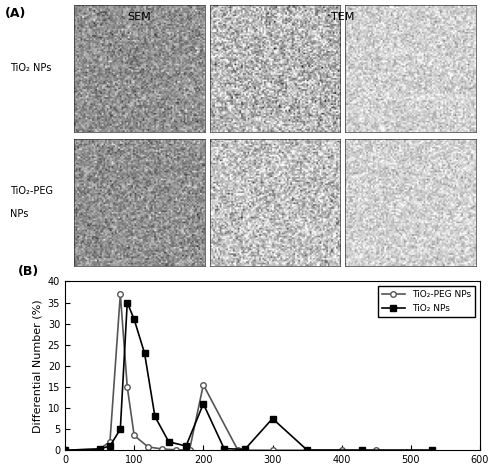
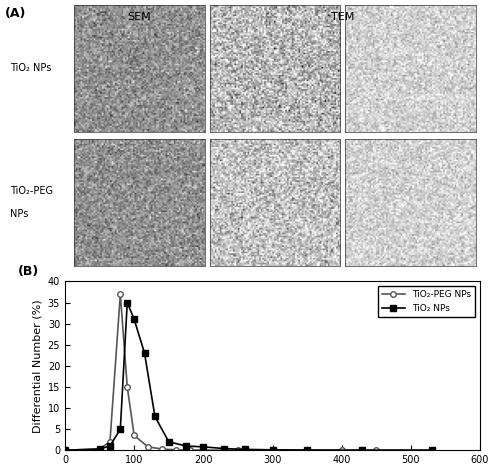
TiO₂-PEG NPs/200: 15.5 -> 0.0
TiO₂ NPs/200: 11.0 -> 0.8
TiO₂ NPs/300: 7.5 -> 0.1
